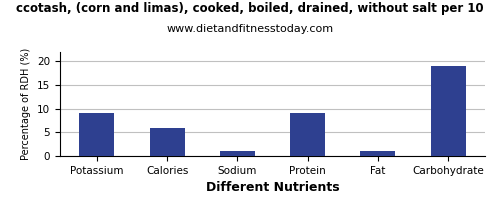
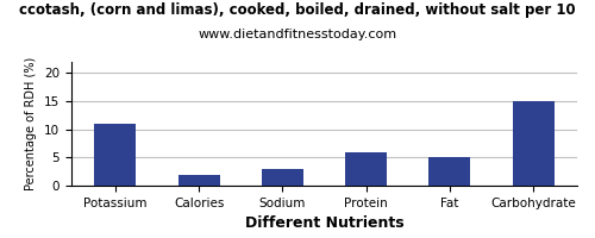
Potassium: 9 -> 11
Calories: 6 -> 2
Sodium: 1 -> 3
Protein: 9 -> 6
Fat: 1 -> 5
Carbohydrate: 19 -> 15
